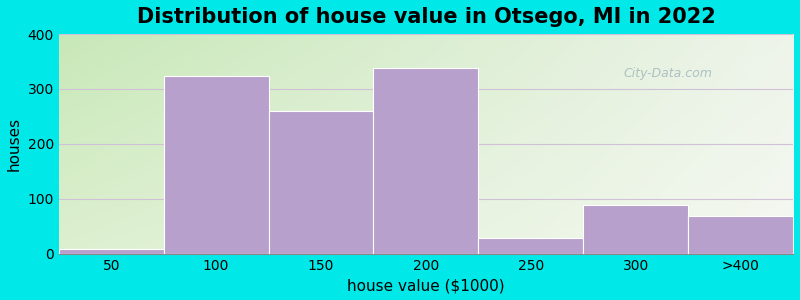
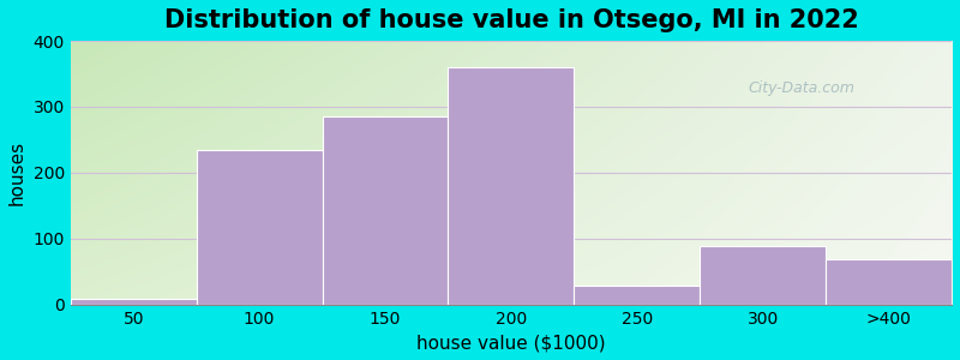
100: 324 -> 235
150: 260 -> 285
200: 338 -> 360
